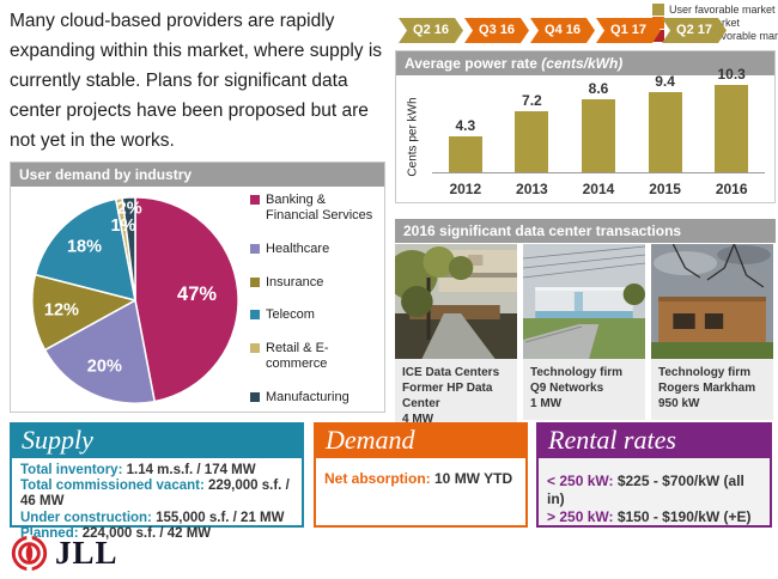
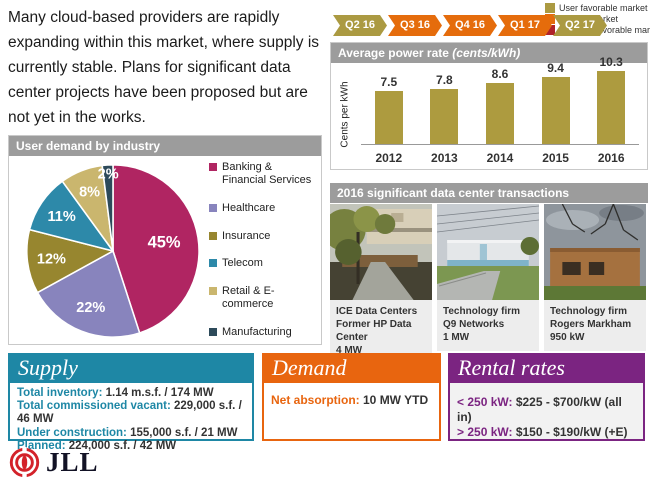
Average power rate (cents/kWh)/2012: 4.3 -> 7.5
Average power rate (cents/kWh)/2013: 7.2 -> 7.8
User demand by industry/Banking & Financial Services: 47% -> 45%
User demand by industry/Healthcare: 20% -> 22%
User demand by industry/Telecom: 18% -> 11%
User demand by industry/Retail & E-commerce: 1% -> 8%
